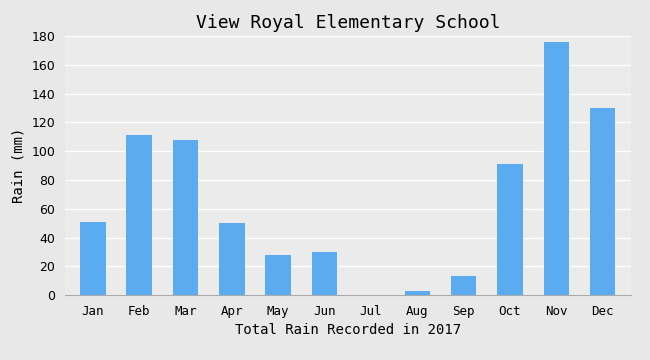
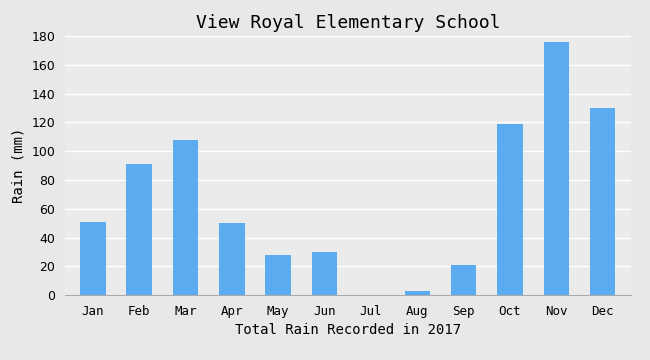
Feb: 111 -> 91
Sep: 13 -> 21
Oct: 91 -> 119
